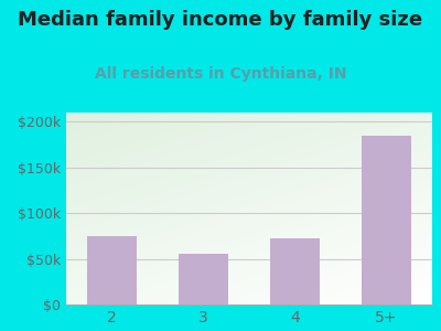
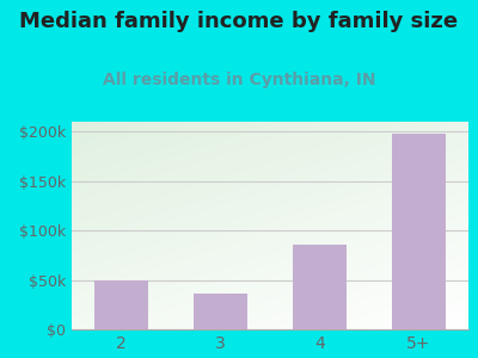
2: $75k -> $50k
3: $55k -> $36k
4: $72k -> $86k
5+: $185k -> $198k
